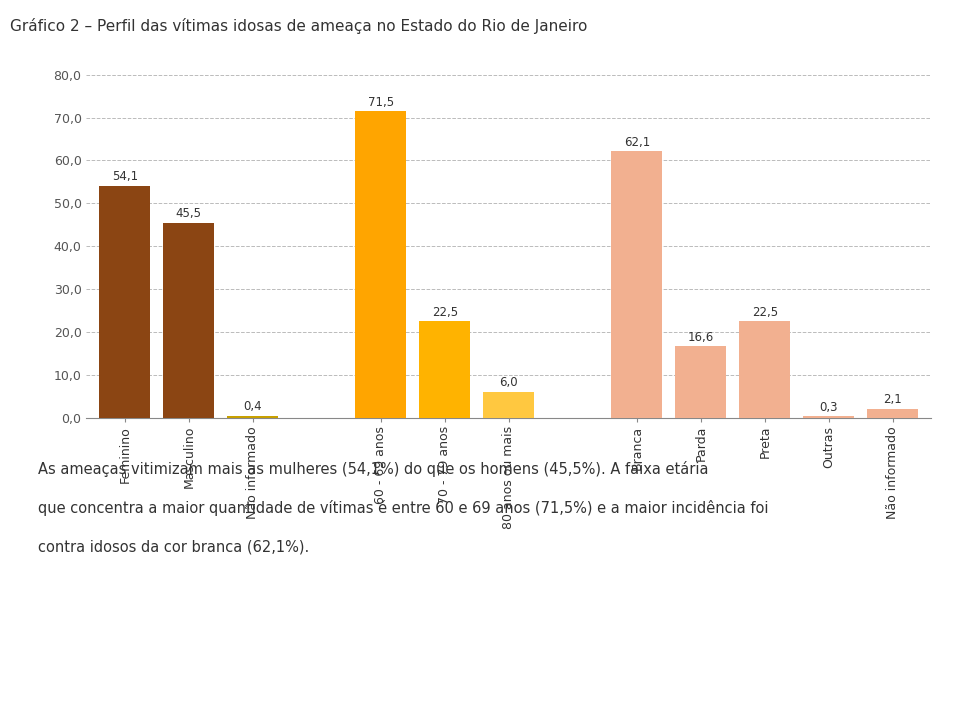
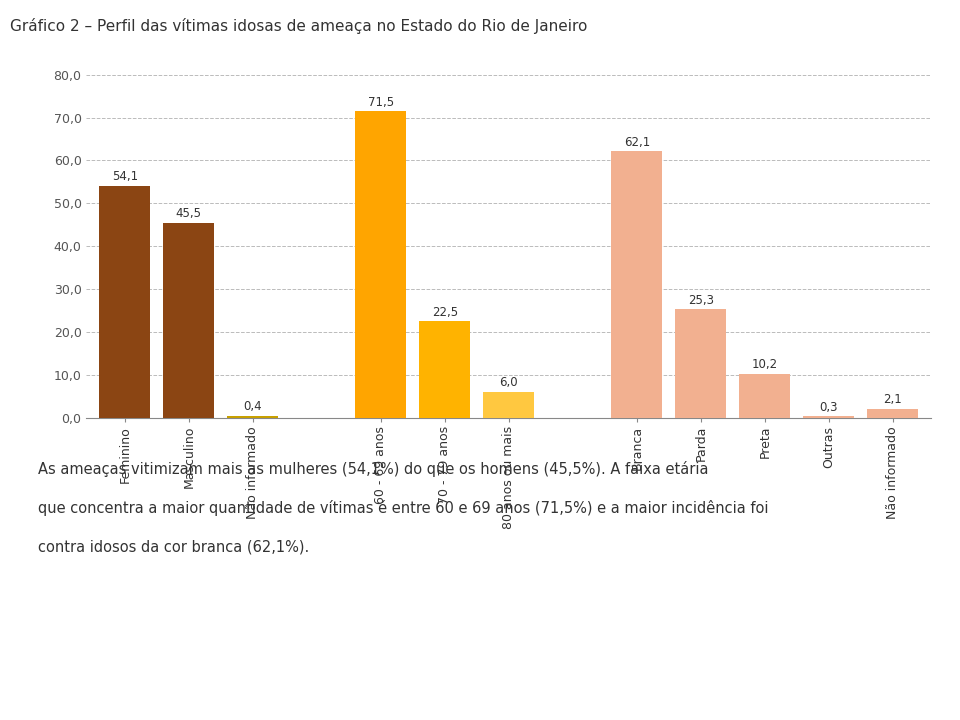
Parda: 16,6 -> 25,3
Preta: 22,5 -> 10,2
